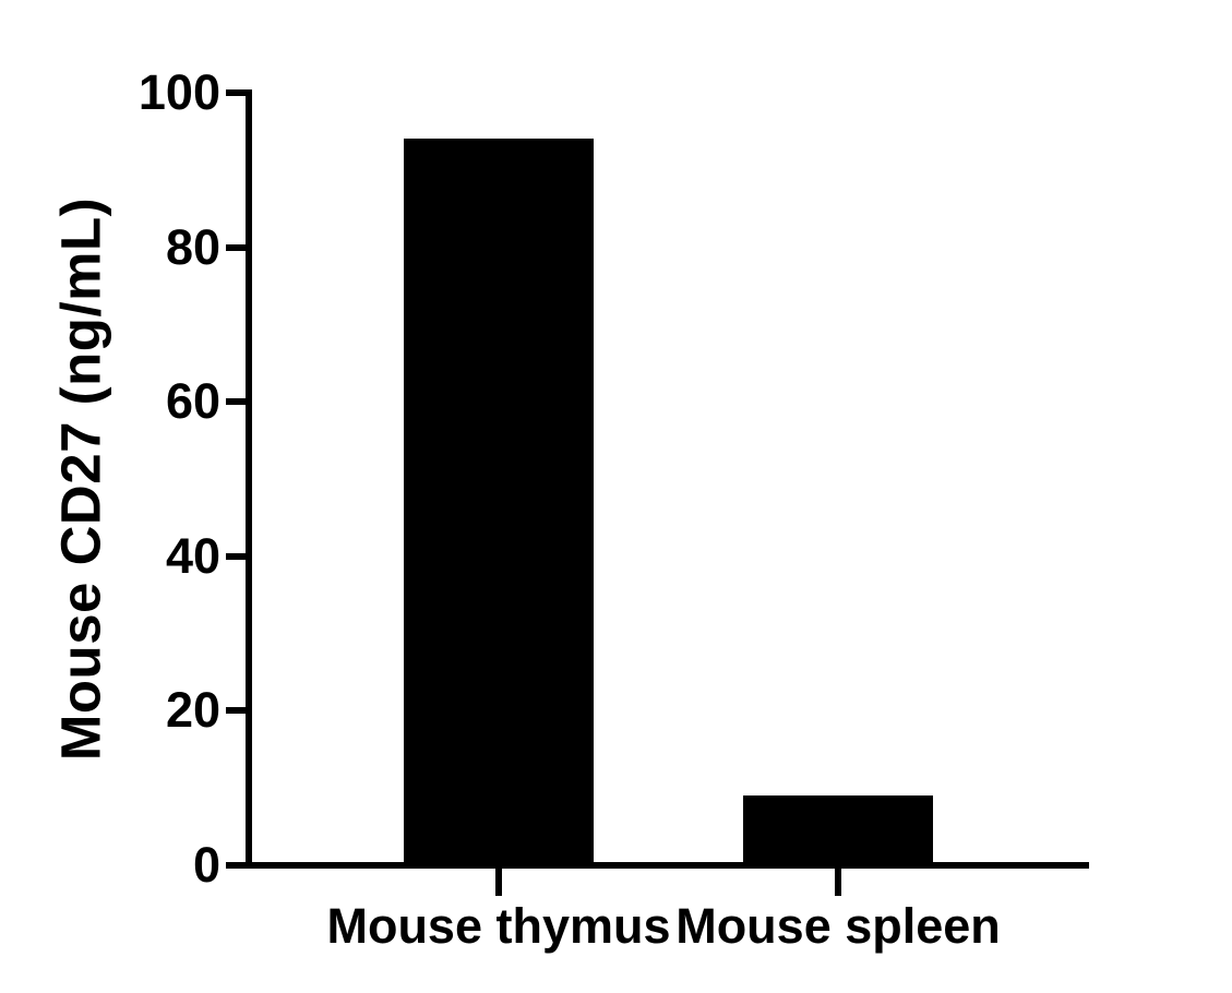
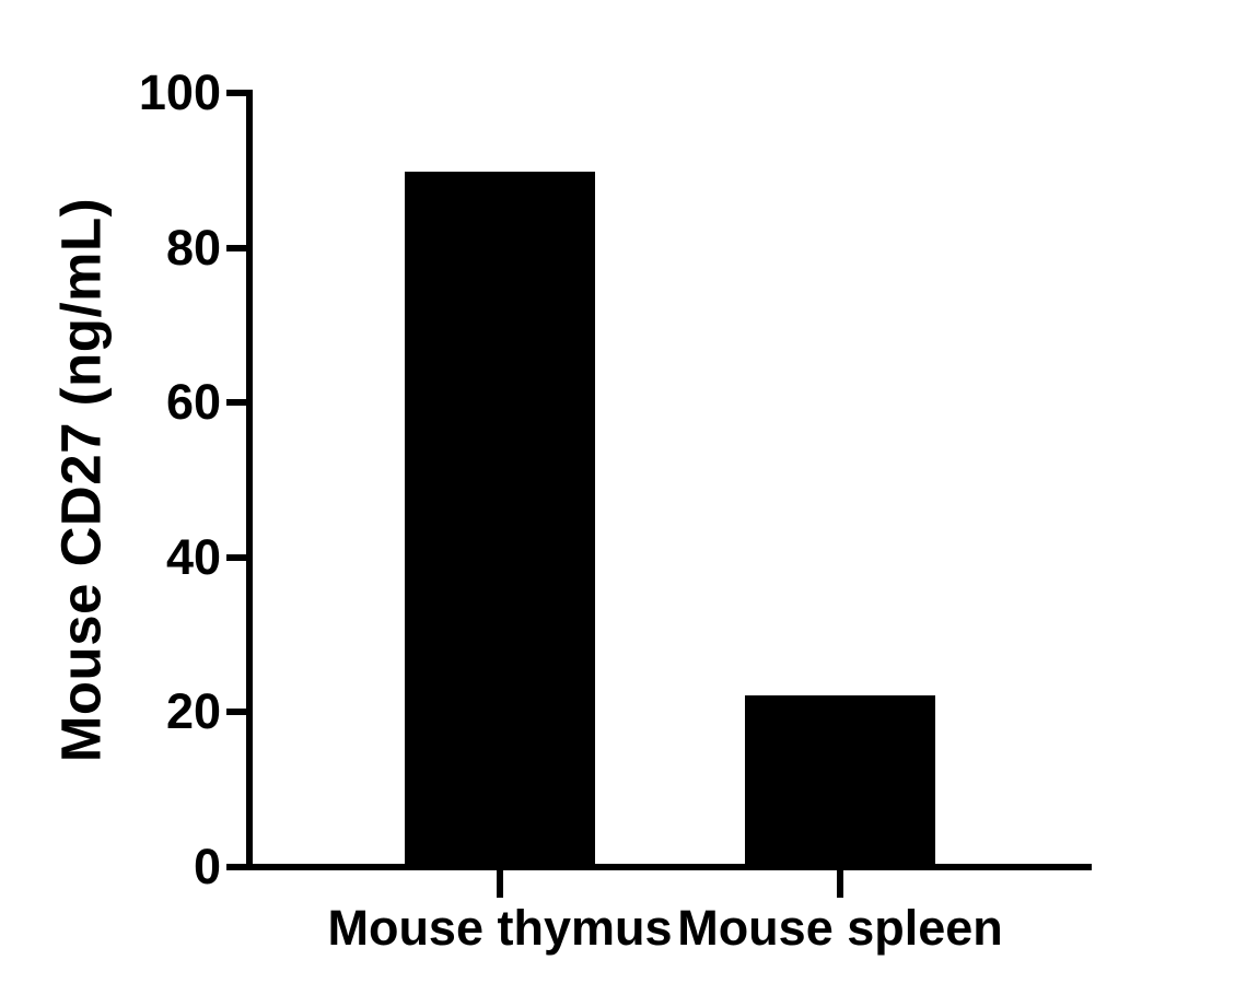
Mouse thymus: 94 -> 90
Mouse spleen: 9 -> 22
